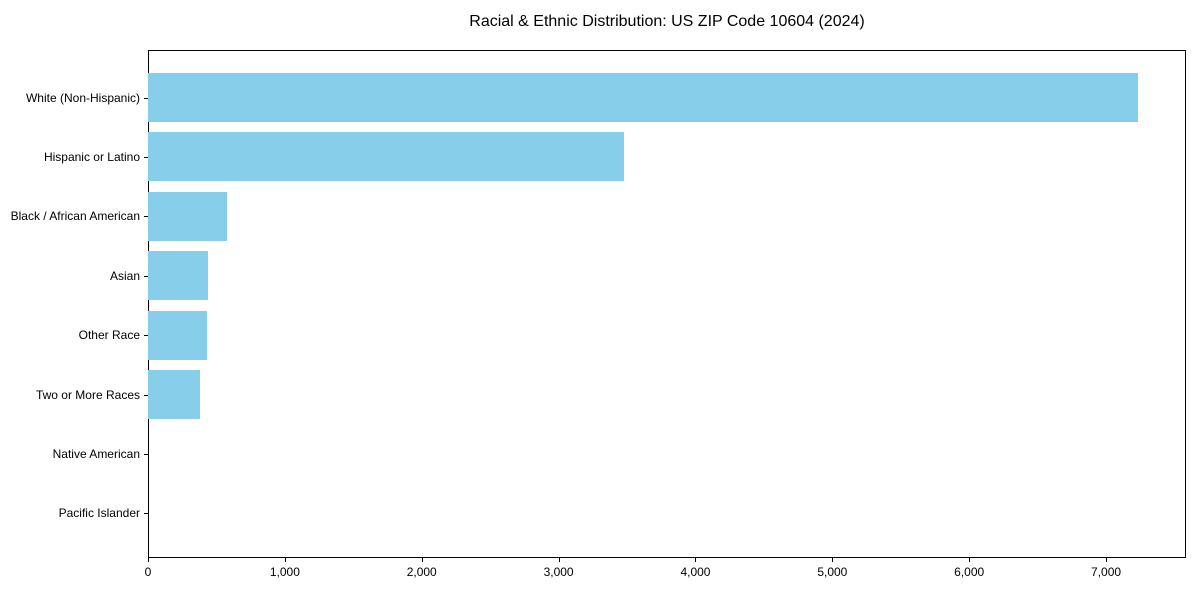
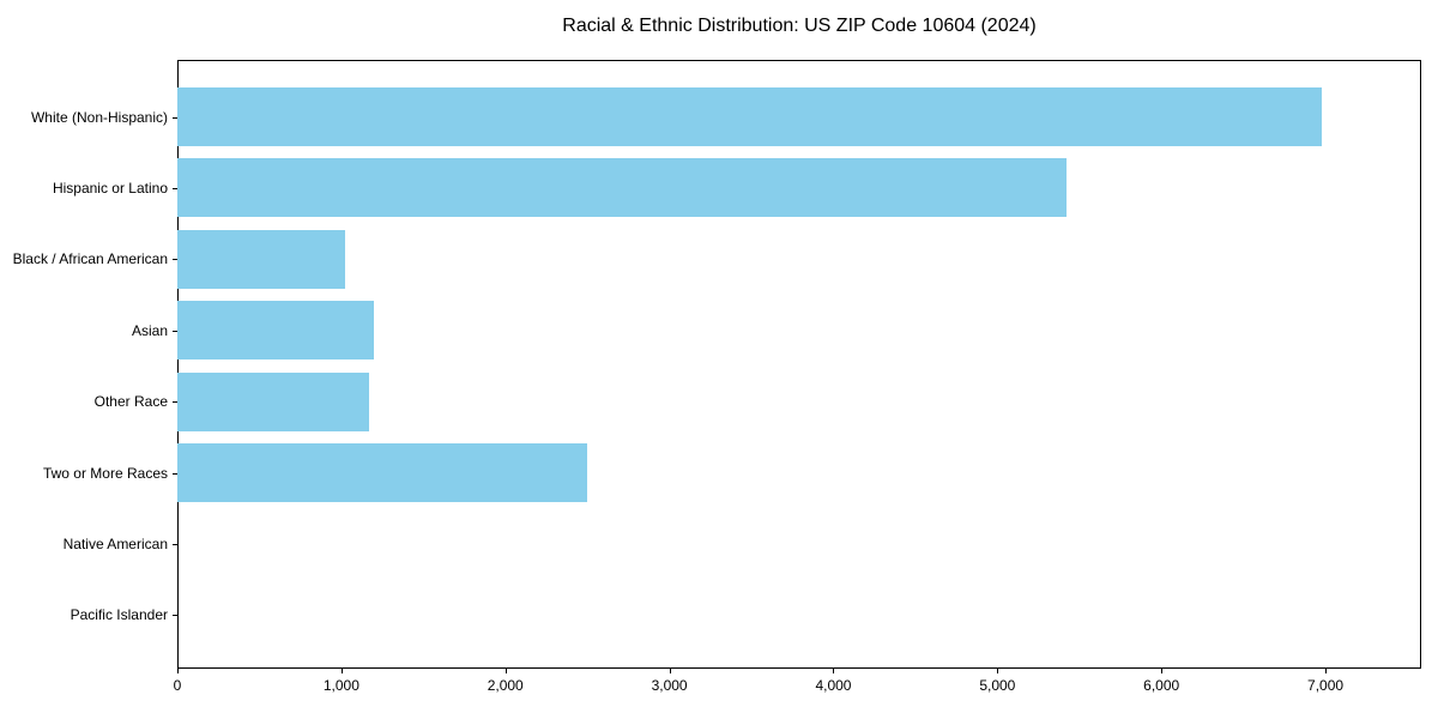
White (Non-Hispanic): 7230 -> 6980
Hispanic or Latino: 3480 -> 5420
Black / African American: 580 -> 1020
Asian: 440 -> 1200
Other Race: 430 -> 1170
Two or More Races: 380 -> 2500
